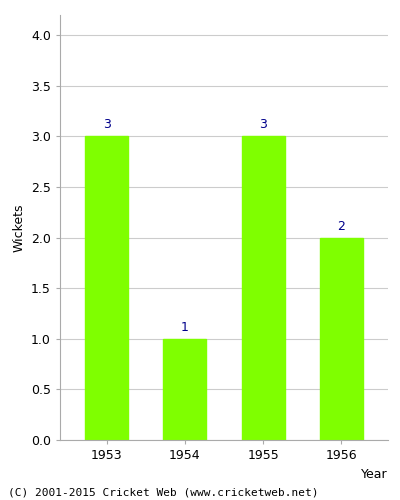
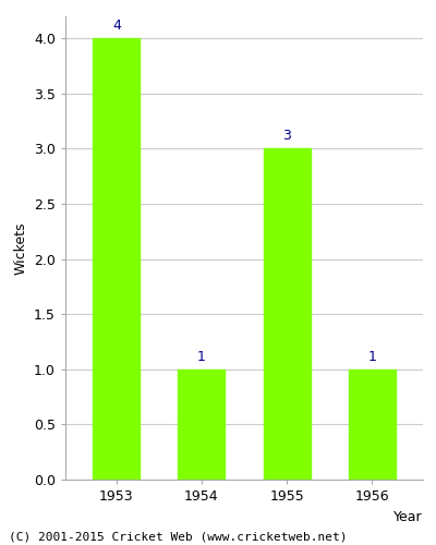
1953: 3 -> 4
1956: 2 -> 1
